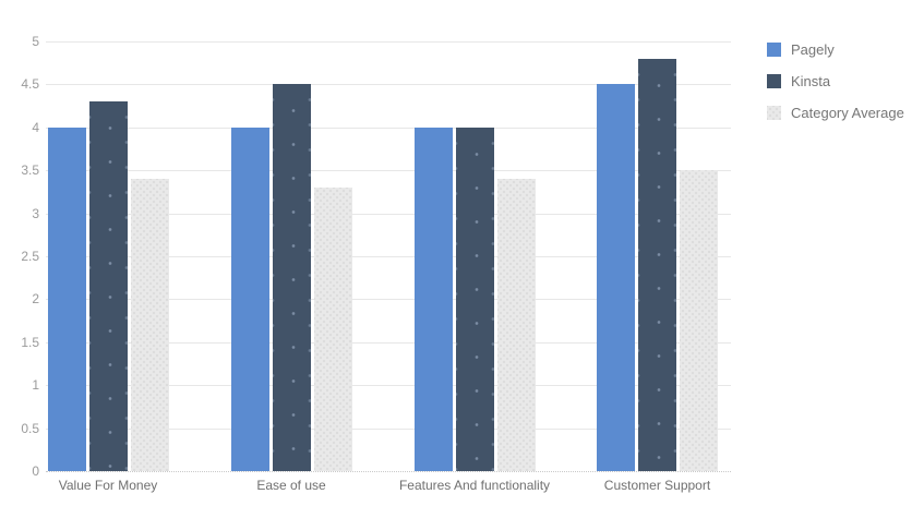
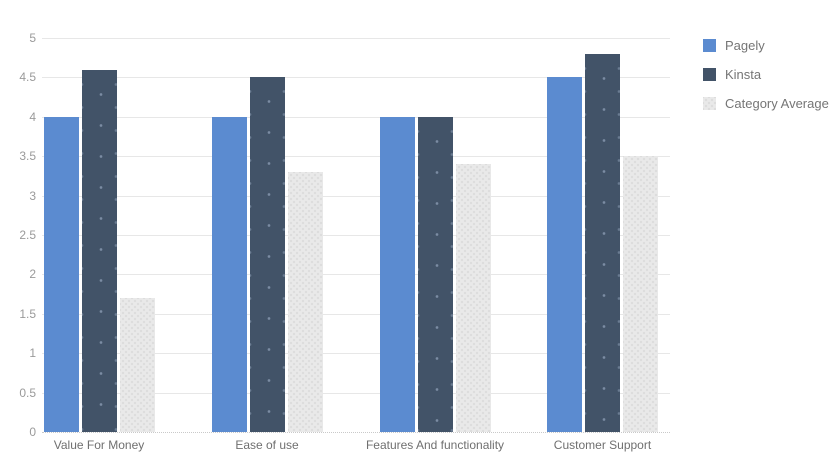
Kinsta/Value For Money: 4.3 -> 4.6
Category Average/Value For Money: 3.4 -> 1.7
